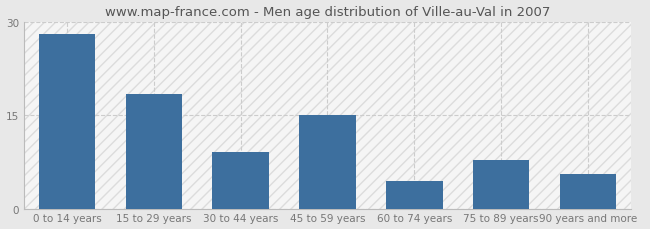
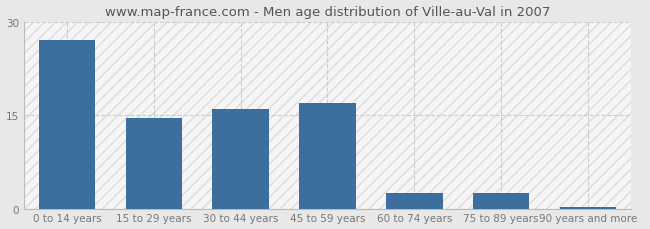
0 to 14 years: 28.0 -> 27.0
15 to 29 years: 18.4 -> 14.5
30 to 44 years: 9.0 -> 16.0
45 to 59 years: 15.0 -> 17.0
60 to 74 years: 4.4 -> 2.5
75 to 89 years: 7.8 -> 2.5
90 years and more: 5.6 -> 0.2
